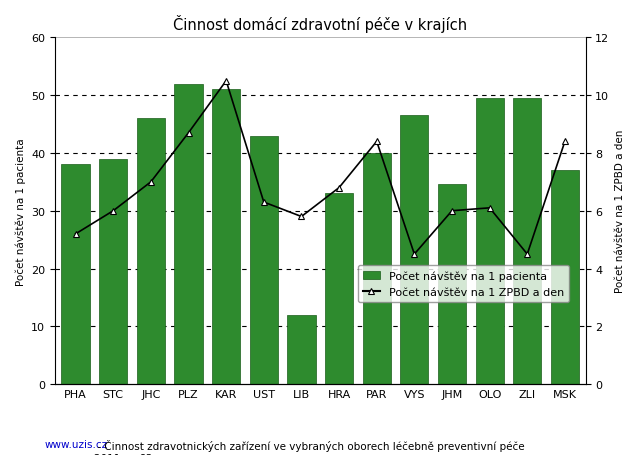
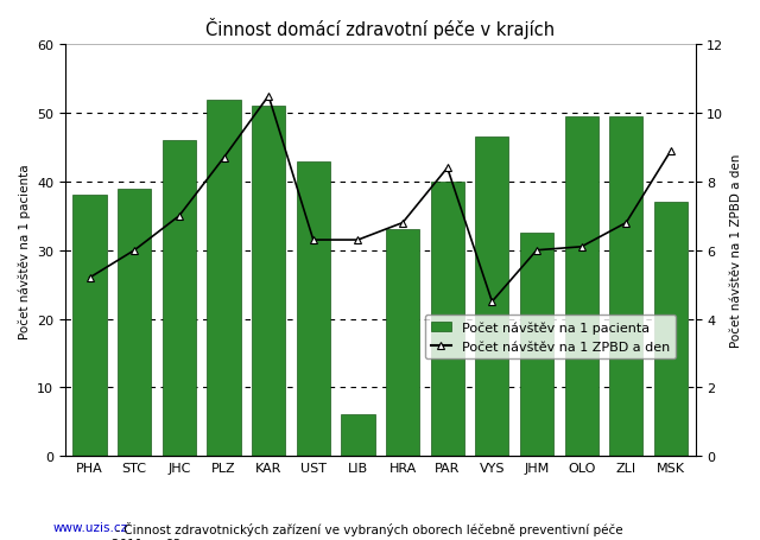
Počet návštěv na 1 pacienta/LIB: 12.0 -> 6.0
Počet návštěv na 1 ZPBD a den/LIB: 5.8 -> 6.3
Počet návštěv na 1 pacienta/JHM: 34.6 -> 32.5
Počet návštěv na 1 ZPBD a den/ZLI: 4.5 -> 6.8
Počet návštěv na 1 ZPBD a den/MSK: 8.4 -> 8.9
